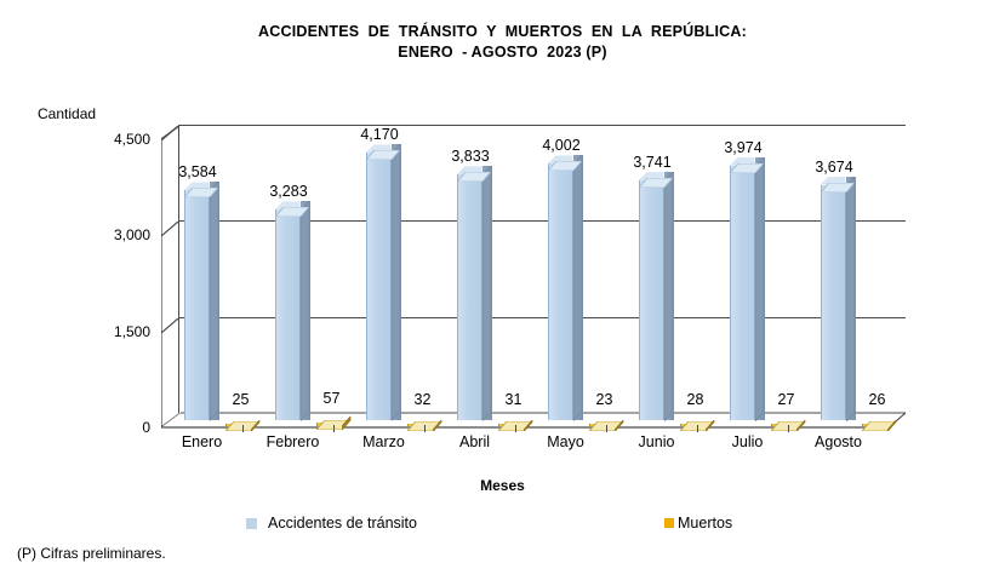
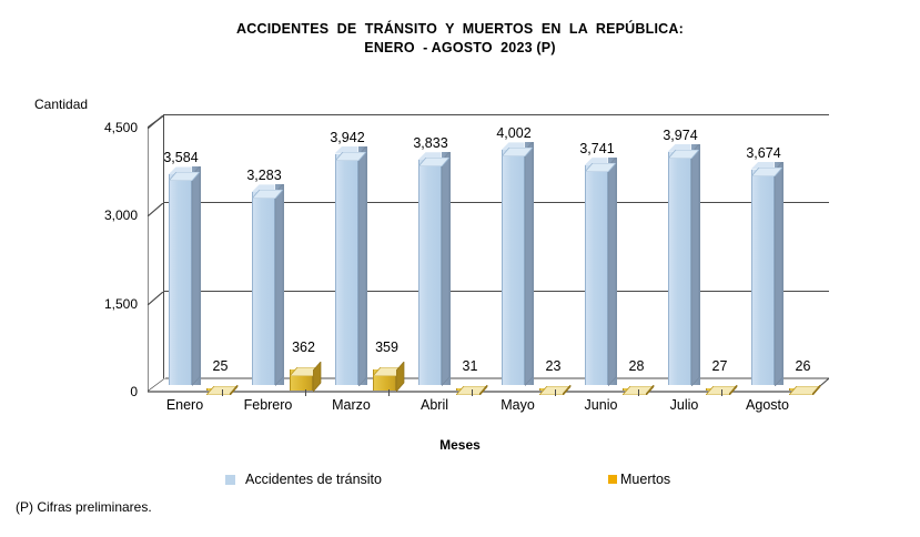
Muertos/Febrero: 57 -> 362
Accidentes de tránsito/Marzo: 4,170 -> 3,942
Muertos/Marzo: 32 -> 359
